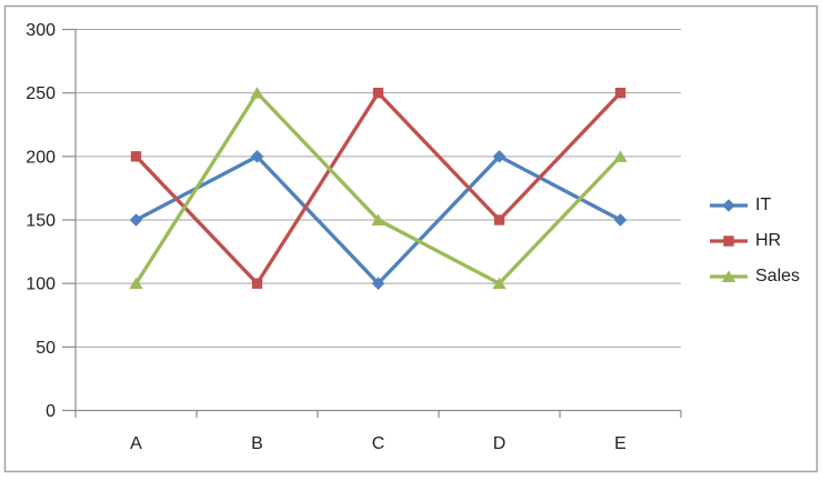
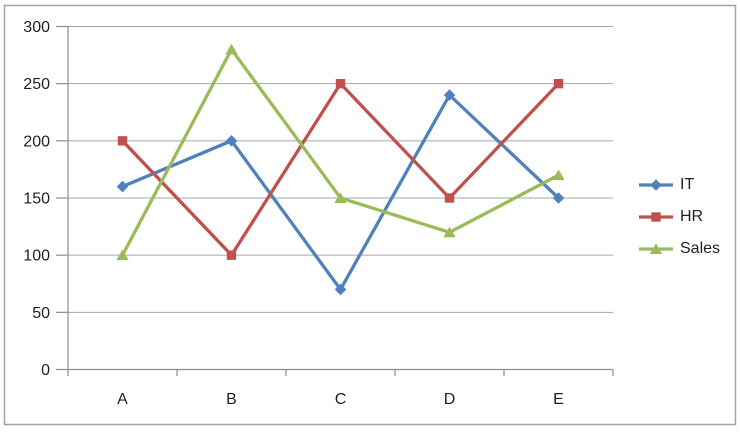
IT/A: 150 -> 160
Sales/B: 250 -> 280
IT/C: 100 -> 70
IT/D: 200 -> 240
Sales/D: 100 -> 120
Sales/E: 200 -> 170
